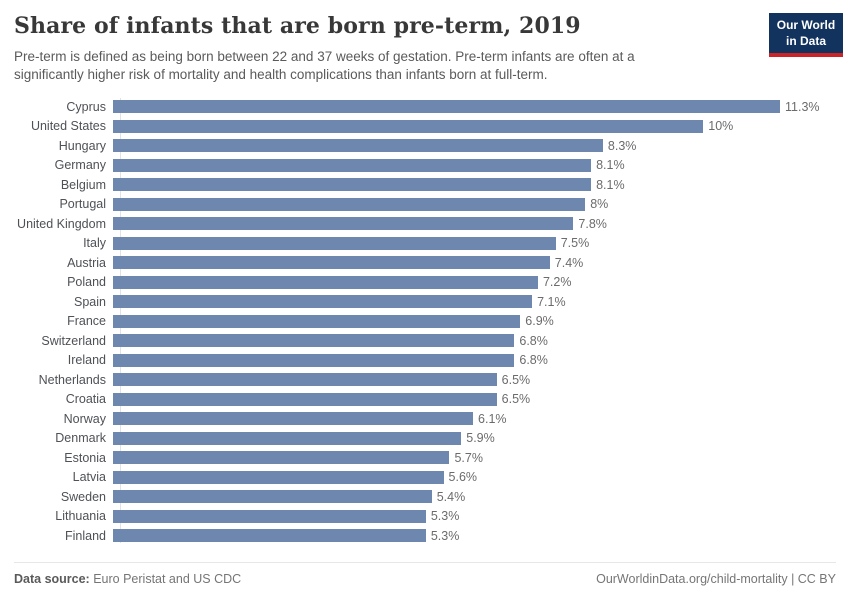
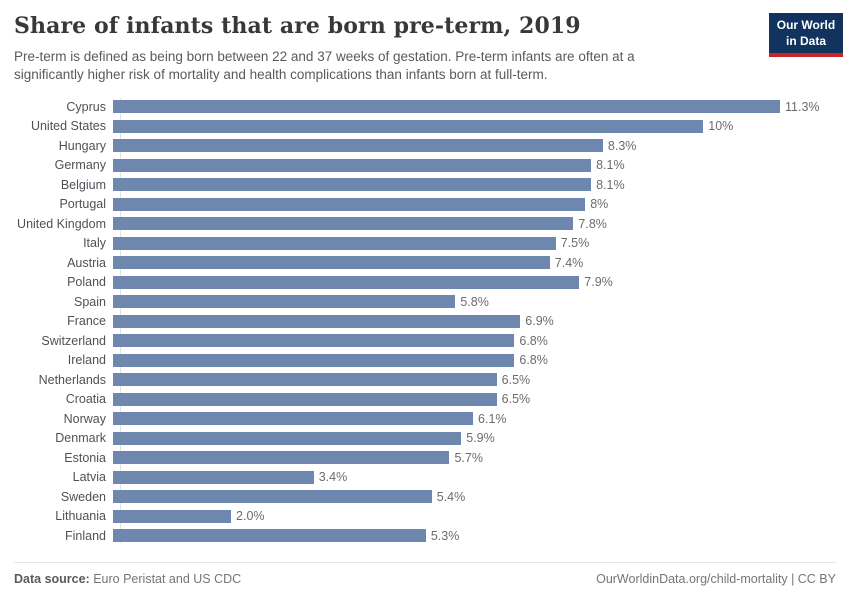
Poland: 7.2% -> 7.9%
Spain: 7.1% -> 5.8%
Latvia: 5.6% -> 3.4%
Lithuania: 5.3% -> 2.0%
